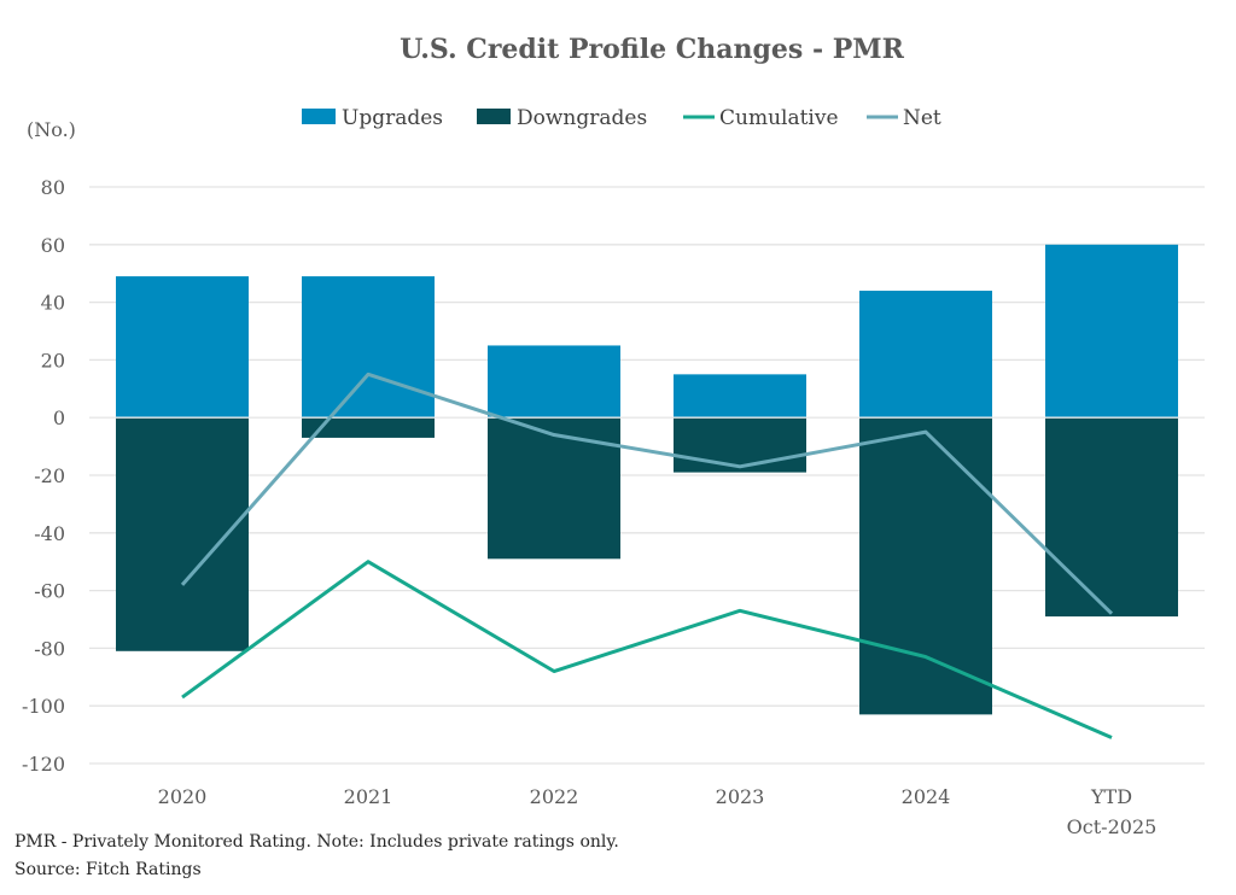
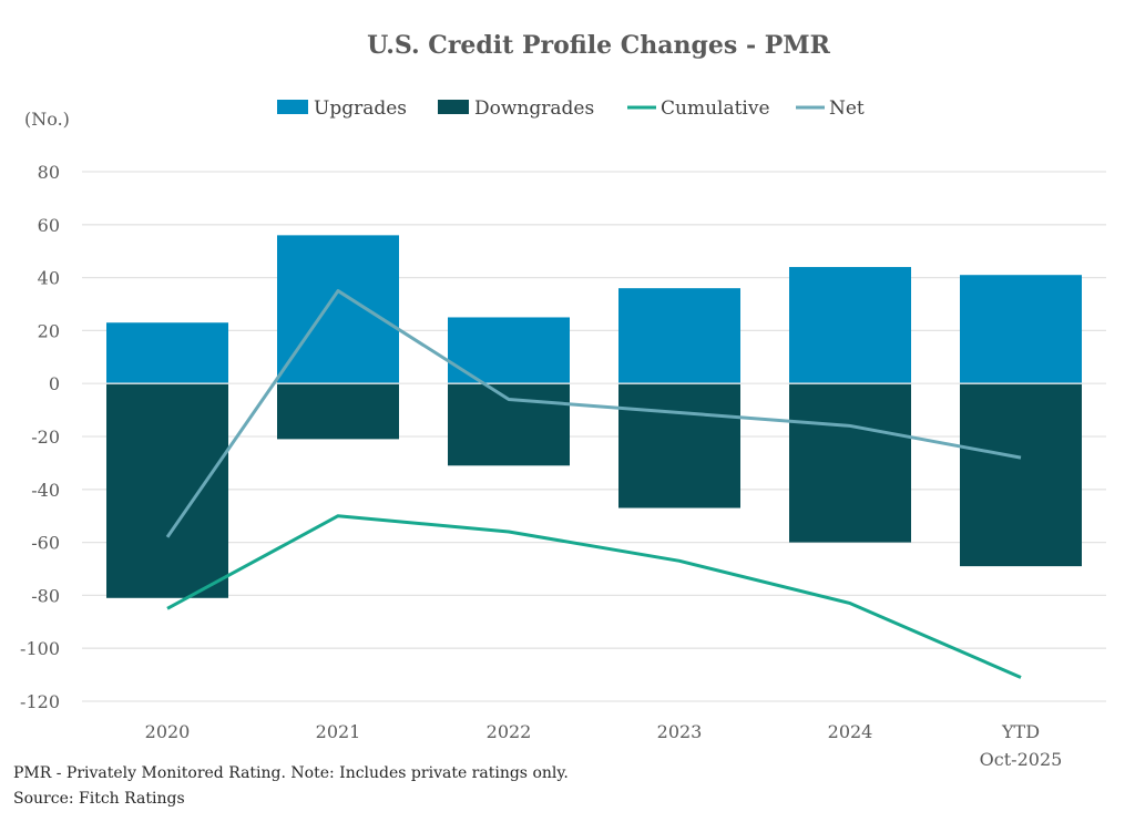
Upgrades/2020: 49 -> 23
Cumulative/2020: -97 -> -85
Upgrades/2021: 49 -> 56
Downgrades/2021: -7 -> -21
Net/2021: 15 -> 35
Downgrades/2022: -49 -> -31
Cumulative/2022: -88 -> -56
Upgrades/2023: 15 -> 36
Downgrades/2023: -19 -> -47
Net/2023: -17 -> -11
Downgrades/2024: -103 -> -60
Net/2024: -5 -> -16
Upgrades/YTD Oct-2025: 60 -> 41
Net/YTD Oct-2025: -68 -> -28
